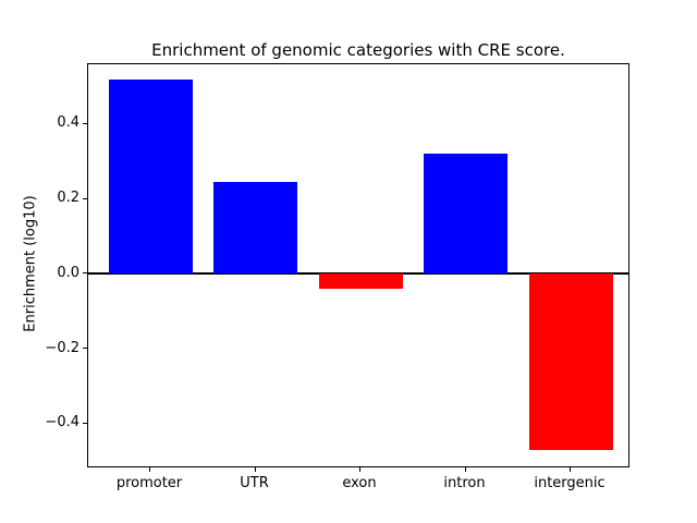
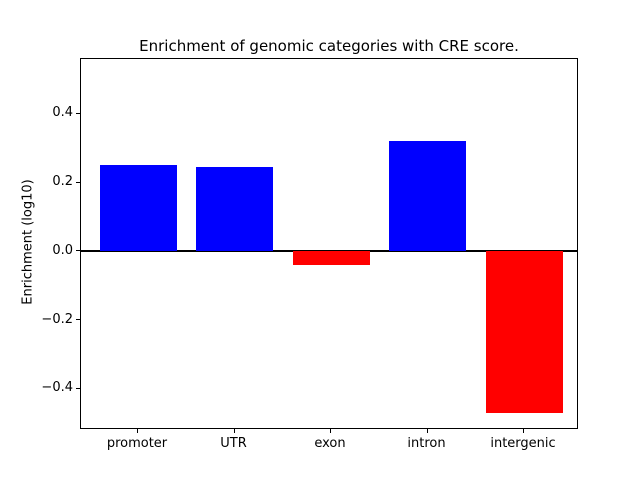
promoter: 0.52 -> 0.25
